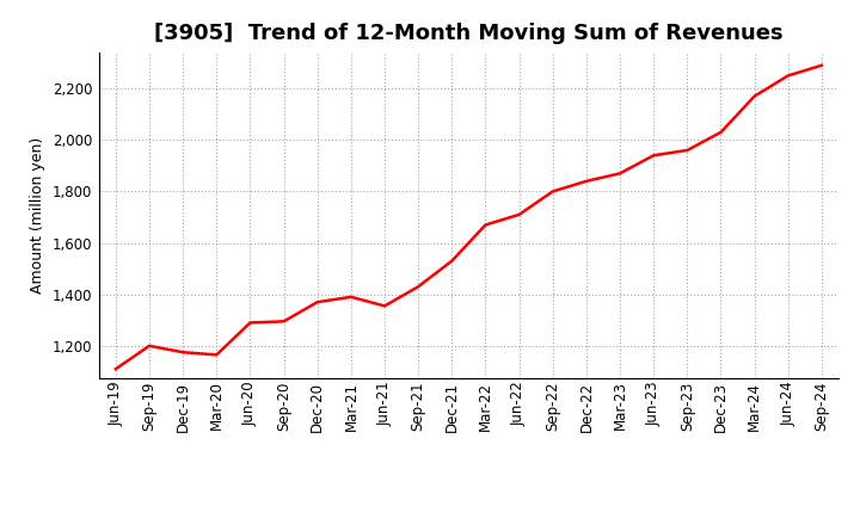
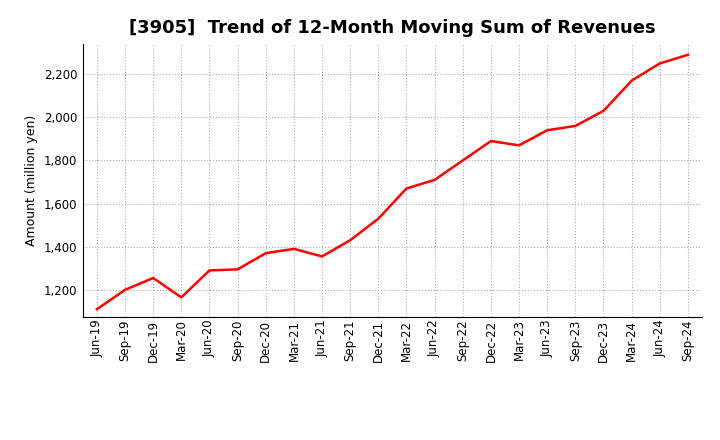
Dec-19: 1,175 -> 1,255
Dec-22: 1,840 -> 1,890
